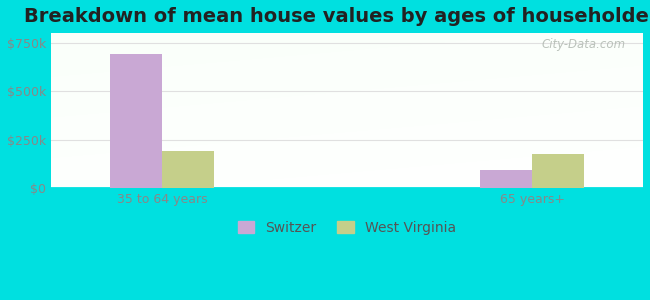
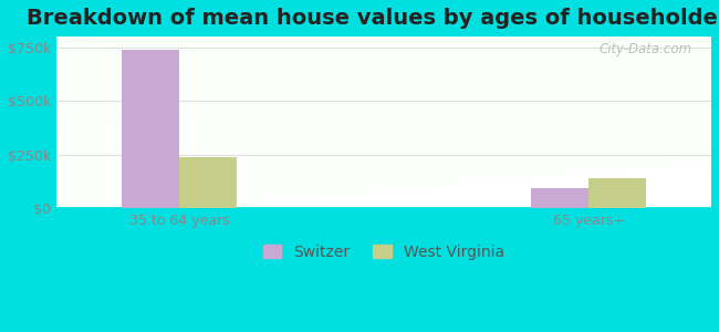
Switzer/35 to 64 years: $690k -> $740k
West Virginia/35 to 64 years: $190k -> $240k
West Virginia/65 years+: $180k -> $140k
